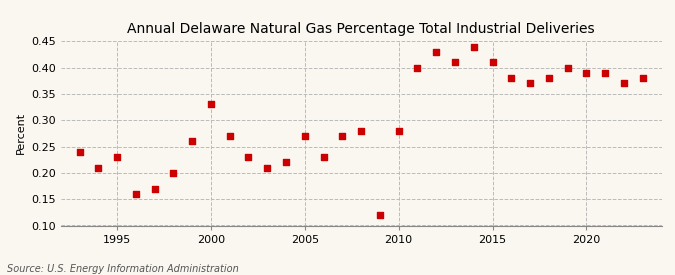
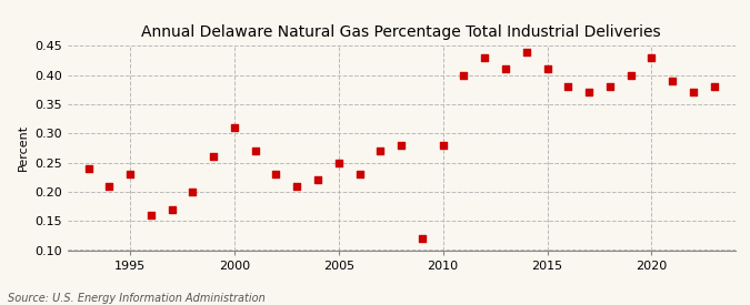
2000: 0.33 -> 0.31
2005: 0.27 -> 0.25
2020: 0.39 -> 0.43
